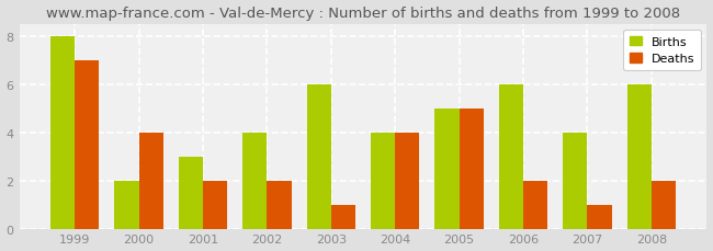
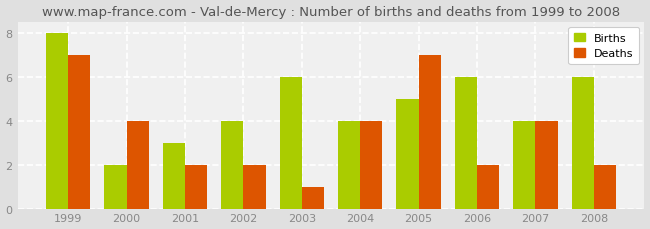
Deaths/2005: 5 -> 7
Deaths/2007: 1 -> 4
